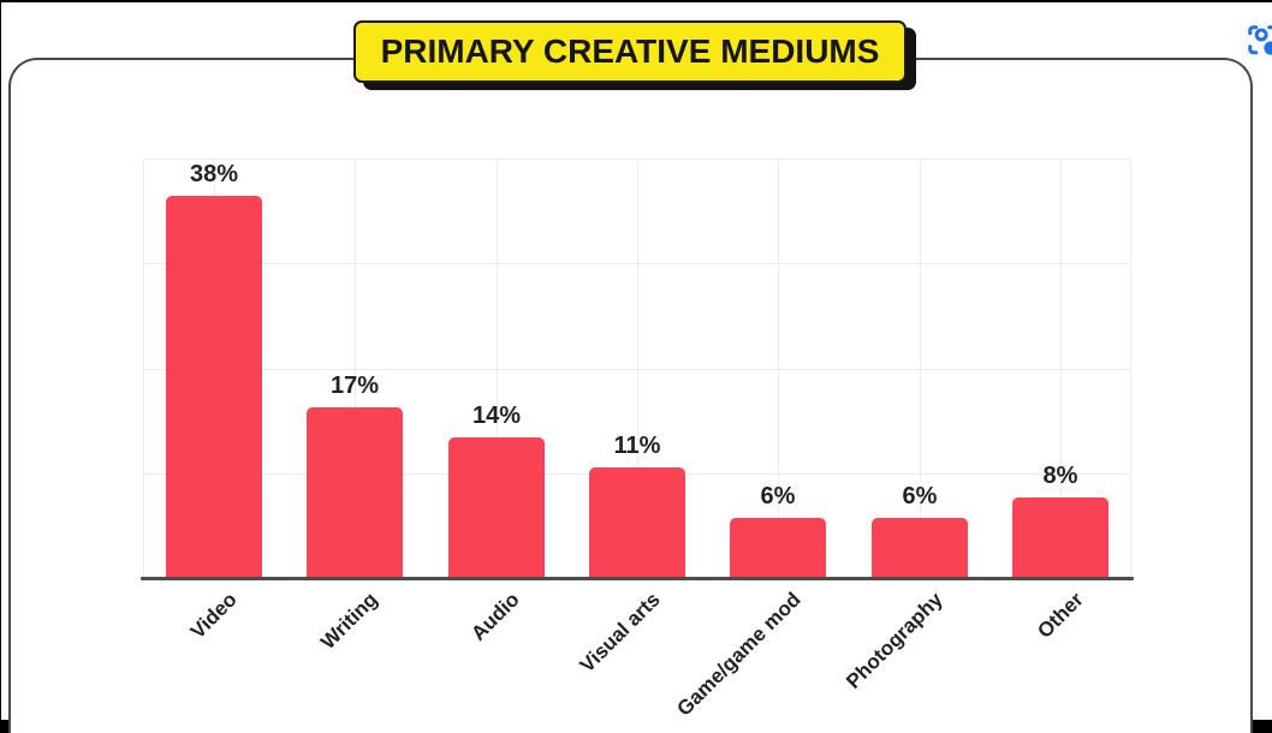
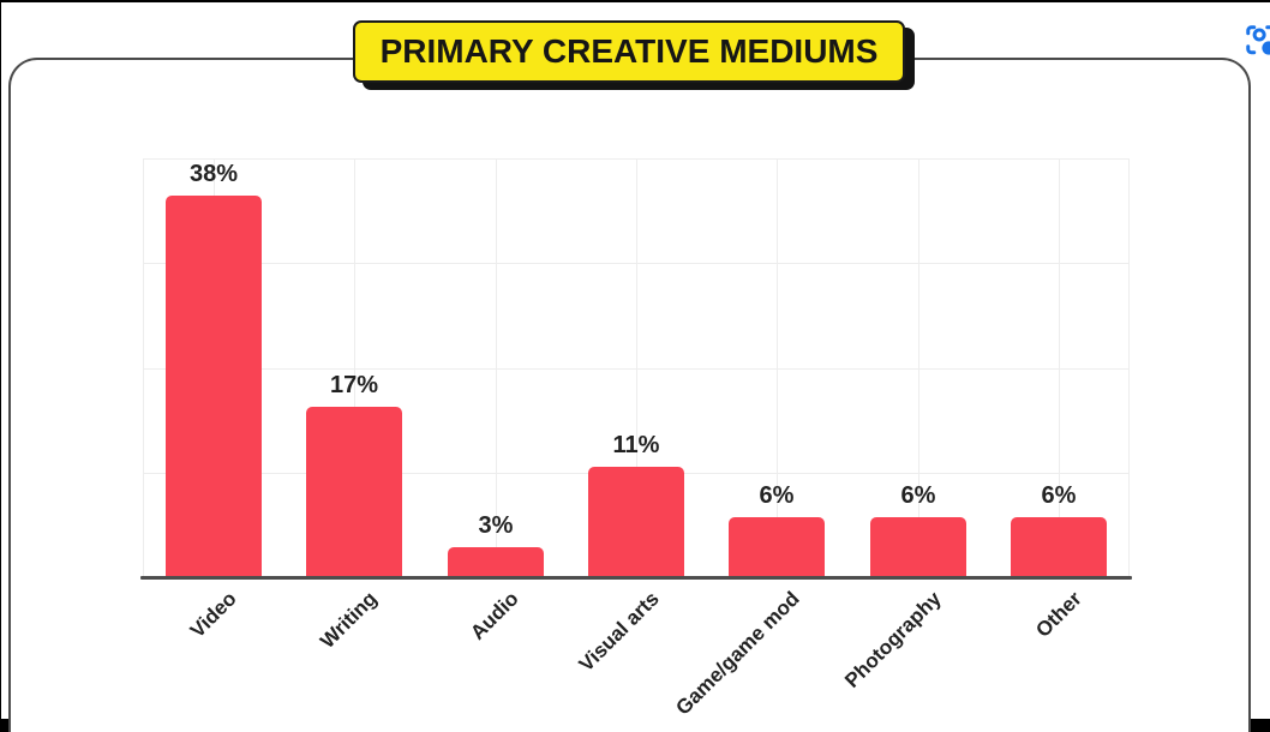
Audio: 14% -> 3%
Other: 8% -> 6%
